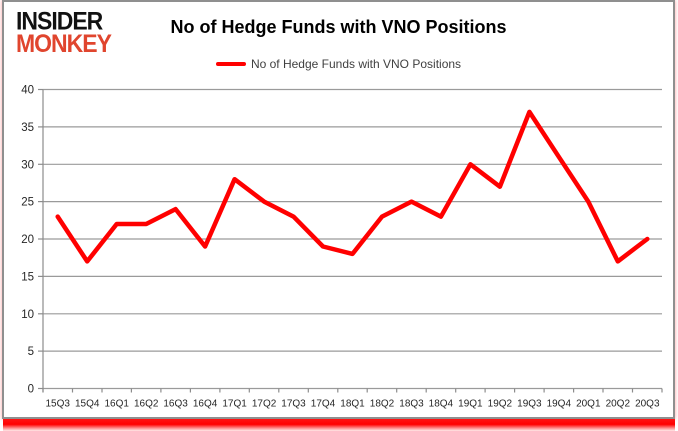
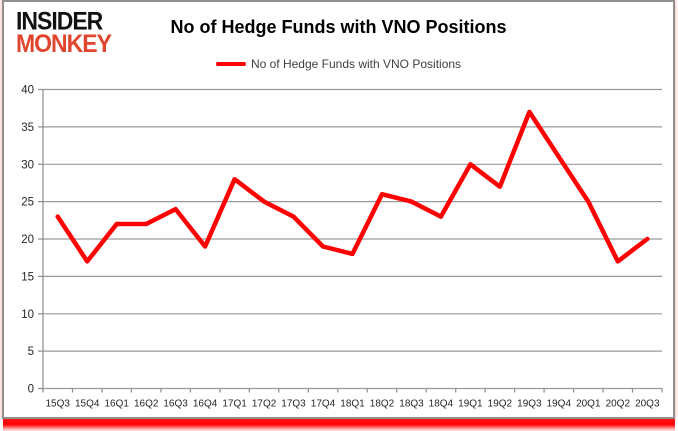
18Q2: 23 -> 26
